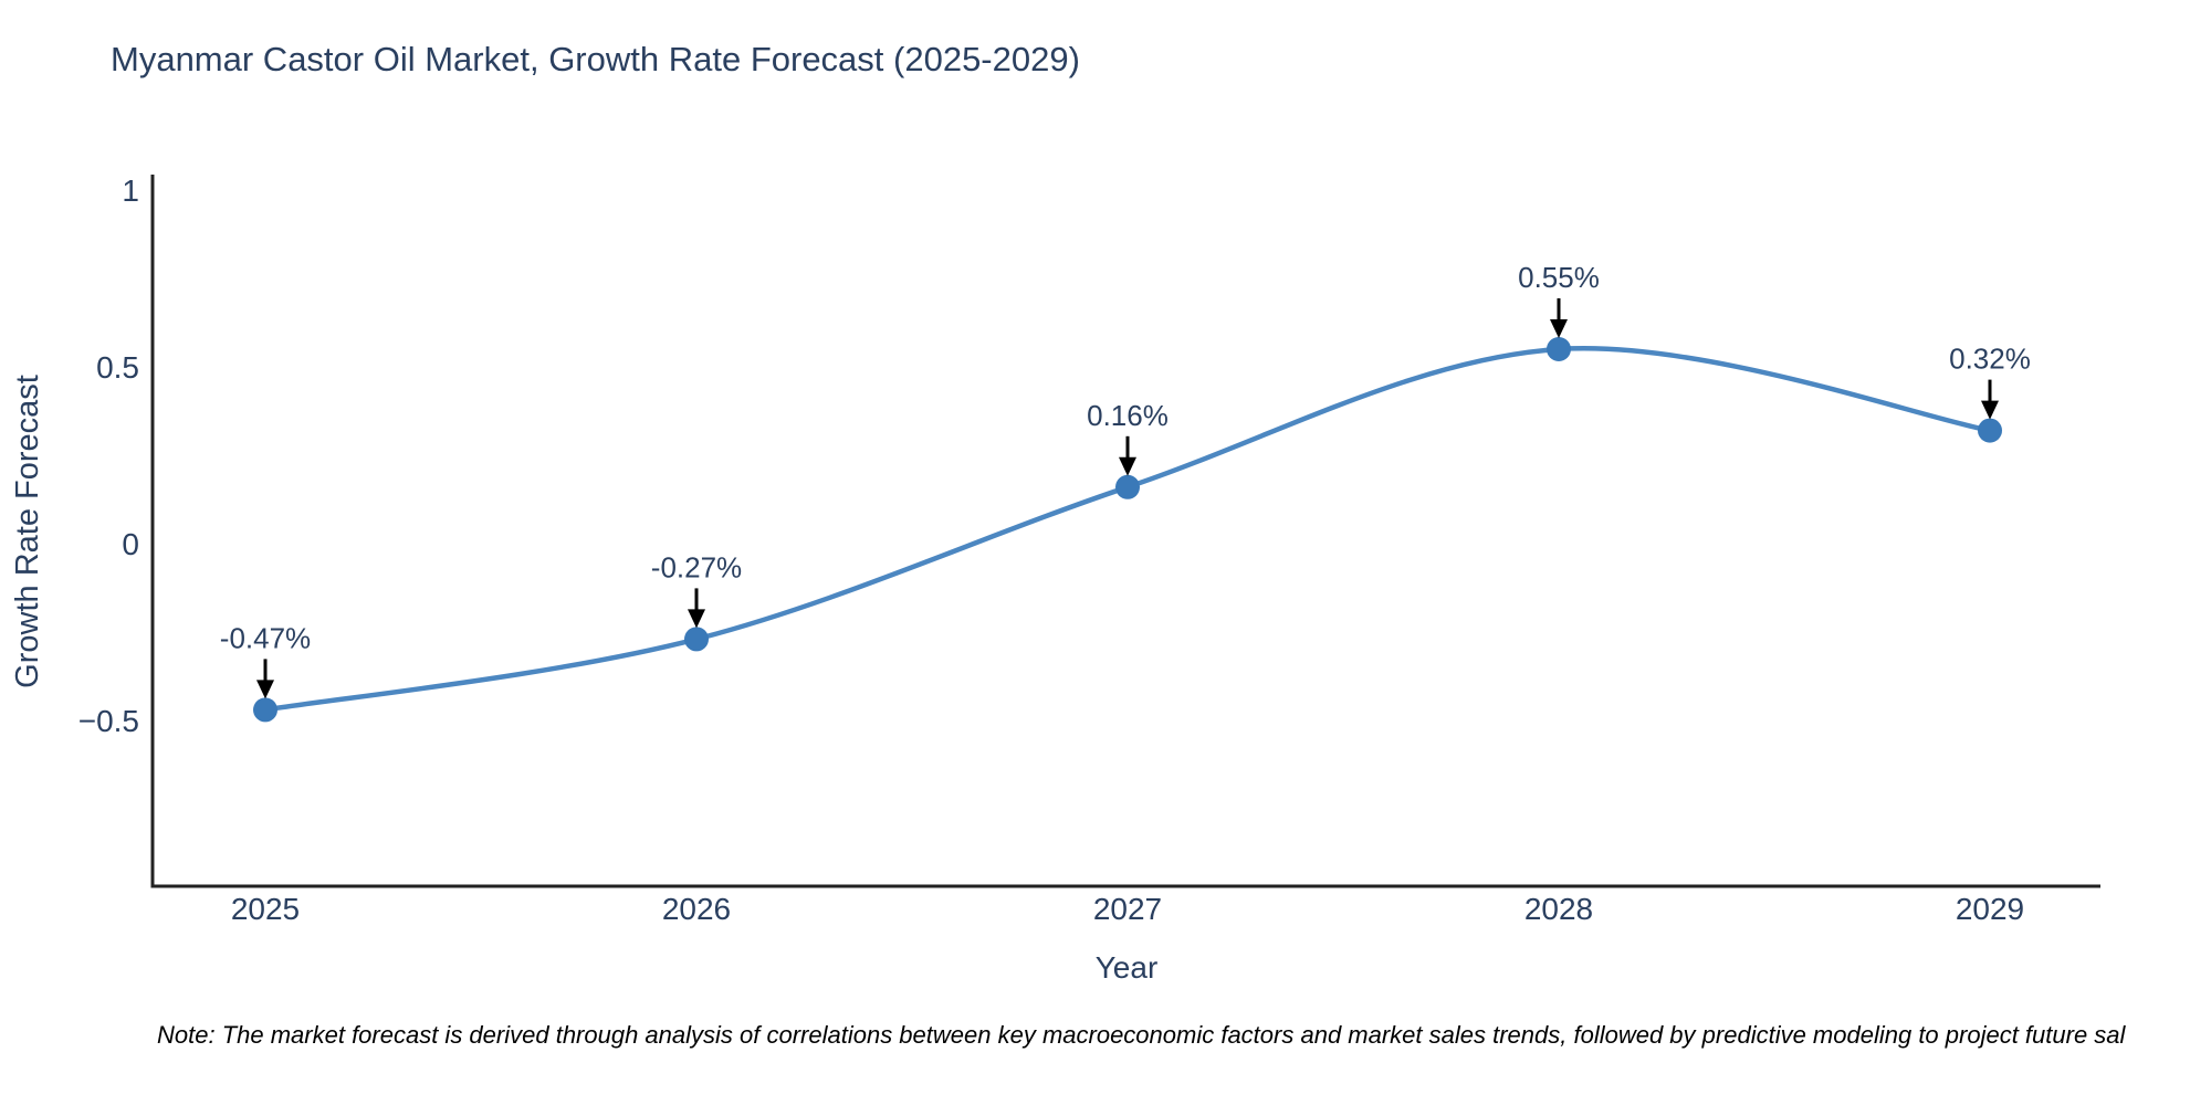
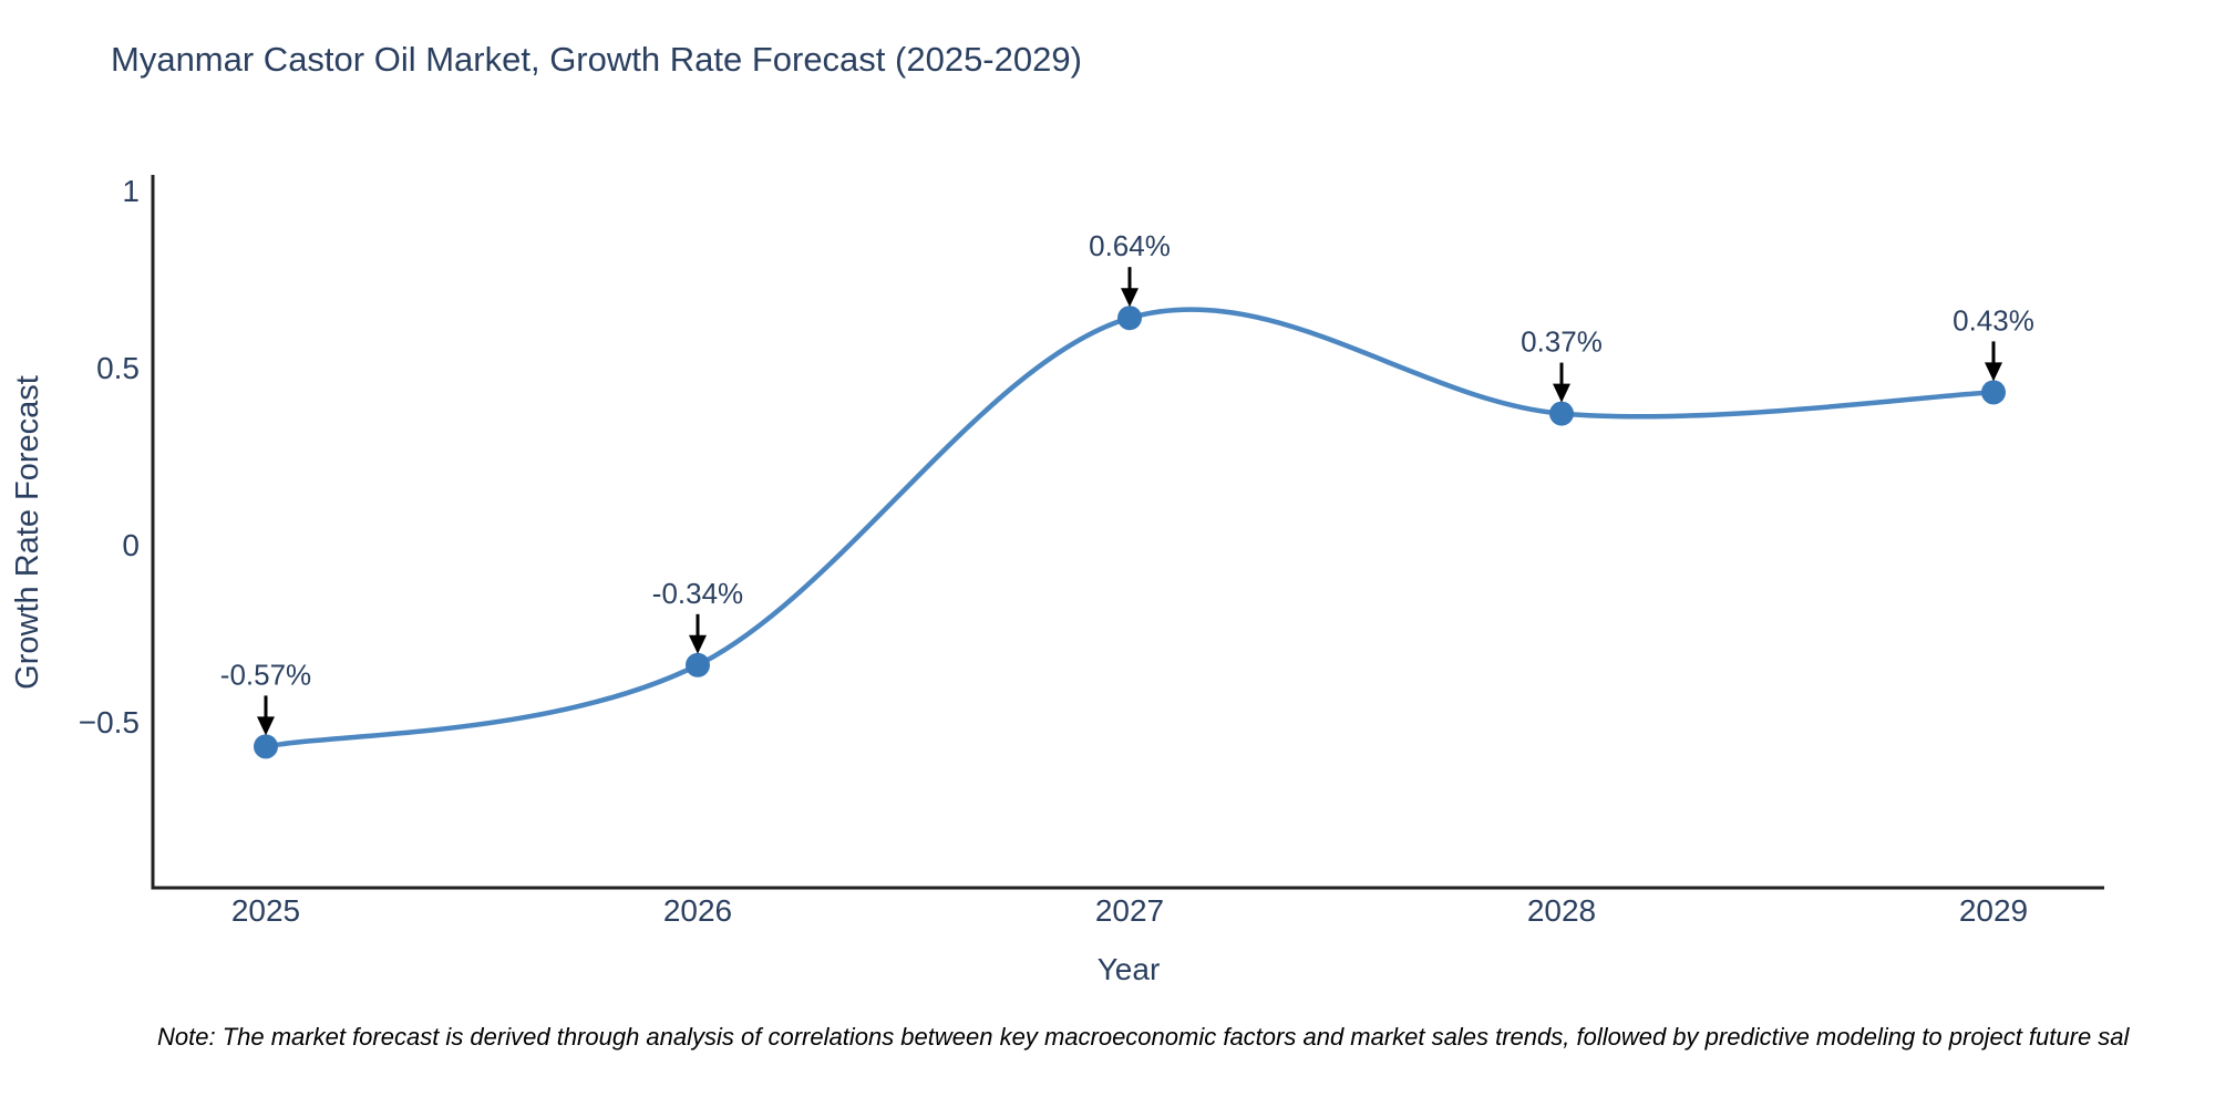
2025: -0.47% -> -0.57%
2026: -0.27% -> -0.34%
2027: 0.16% -> 0.64%
2028: 0.55% -> 0.37%
2029: 0.32% -> 0.43%
